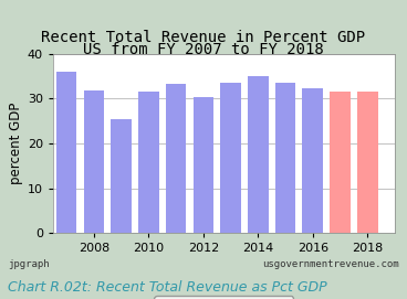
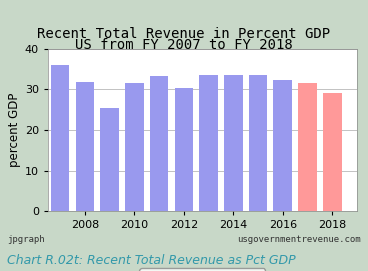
2014: 35.0 -> 33.5
2018: 31.7 -> 29.0
